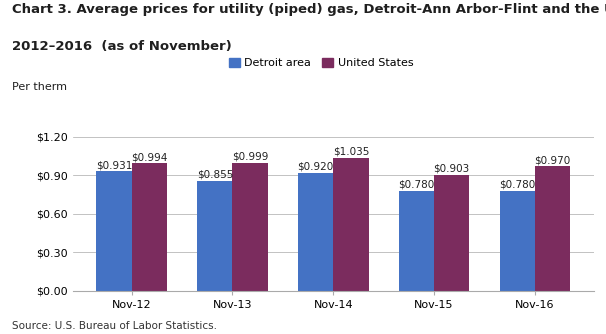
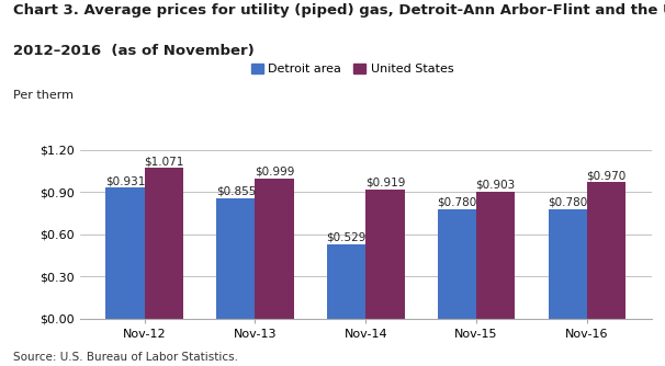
United States/Nov-12: $0.994 -> $1.071
Detroit area/Nov-14: $0.920 -> $0.529
United States/Nov-14: $1.035 -> $0.919
